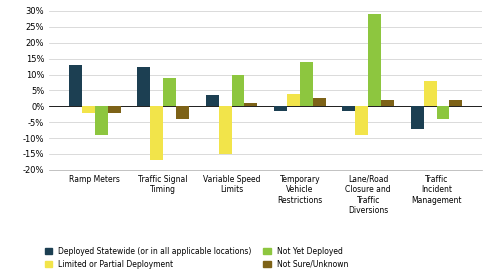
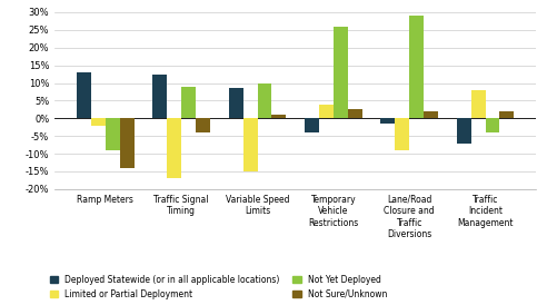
Not Sure/Unknown/Ramp Meters: -2.0% -> -14.0%
Deployed Statewide (or in all applicable locations)/Variable Speed Limits: 3.5% -> 8.5%
Deployed Statewide (or in all applicable locations)/Temporary Vehicle Restrictions: -1.5% -> -4.0%
Not Yet Deployed/Temporary Vehicle Restrictions: 14% -> 26%
